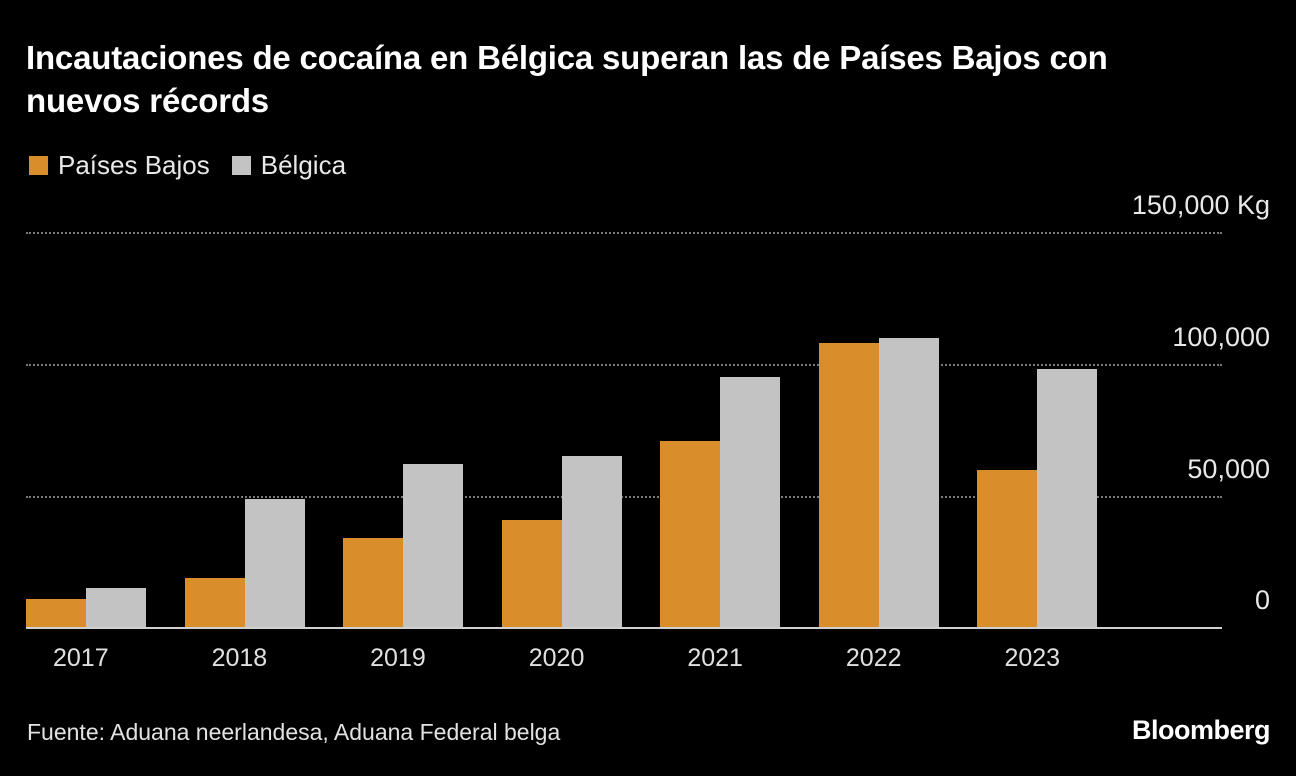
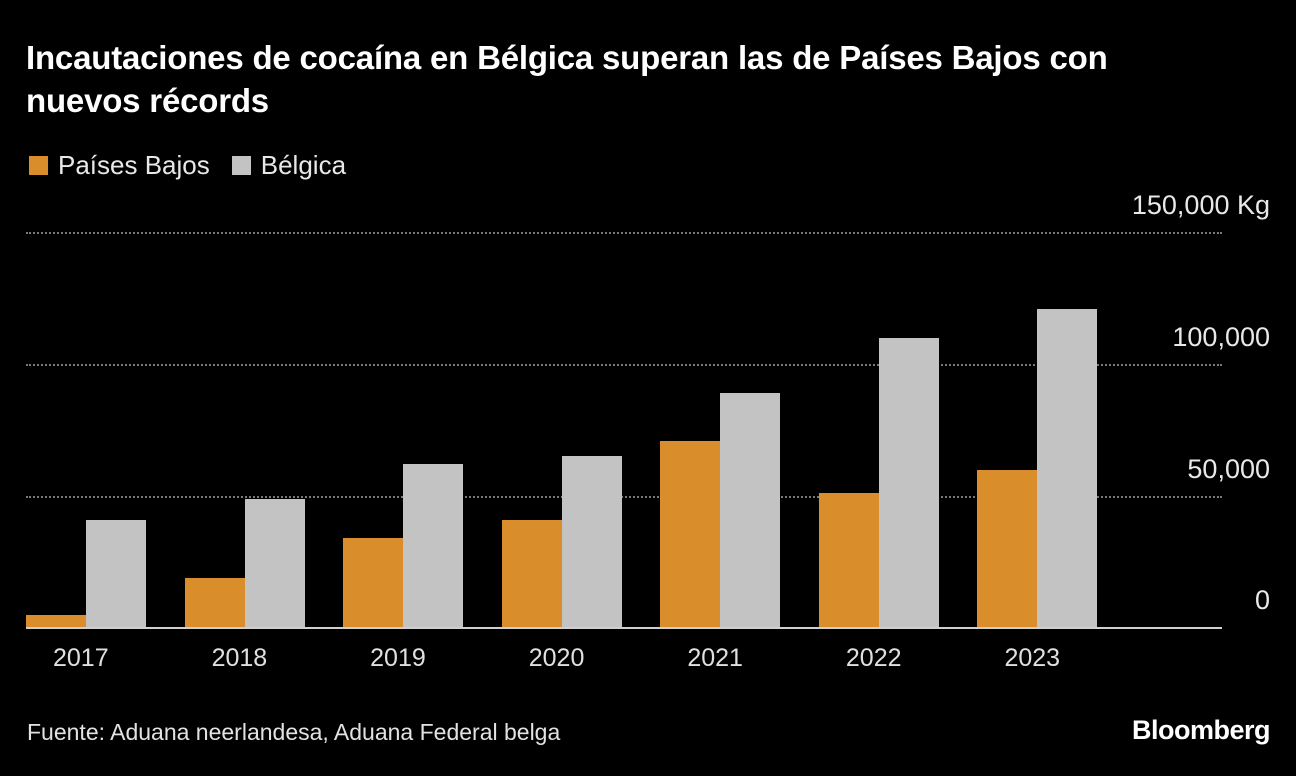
Países Bajos/2017: 11000 -> 5000
Bélgica/2017: 15000 -> 41000
Bélgica/2021: 95000 -> 89000
Países Bajos/2022: 108000 -> 51000
Bélgica/2023: 98000 -> 121000
